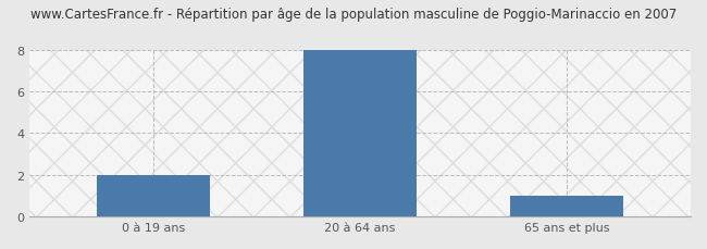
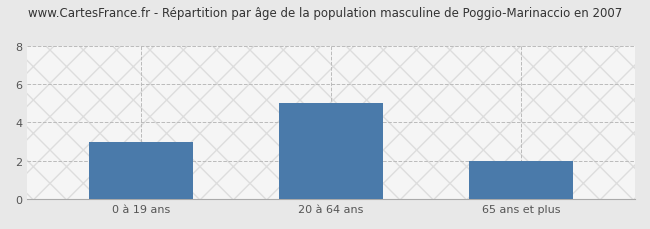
0 à 19 ans: 2 -> 3
20 à 64 ans: 8 -> 5
65 ans et plus: 1 -> 2
